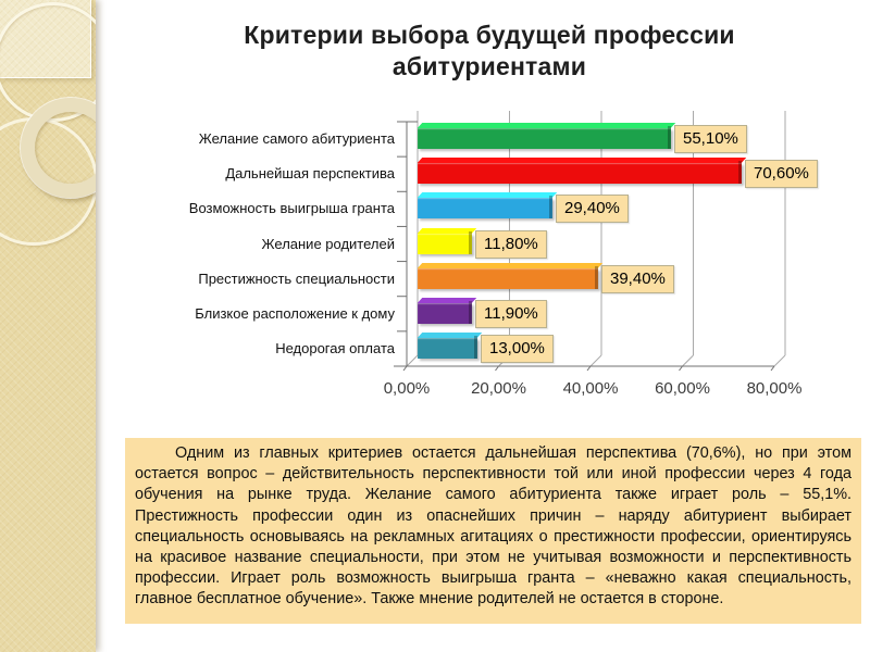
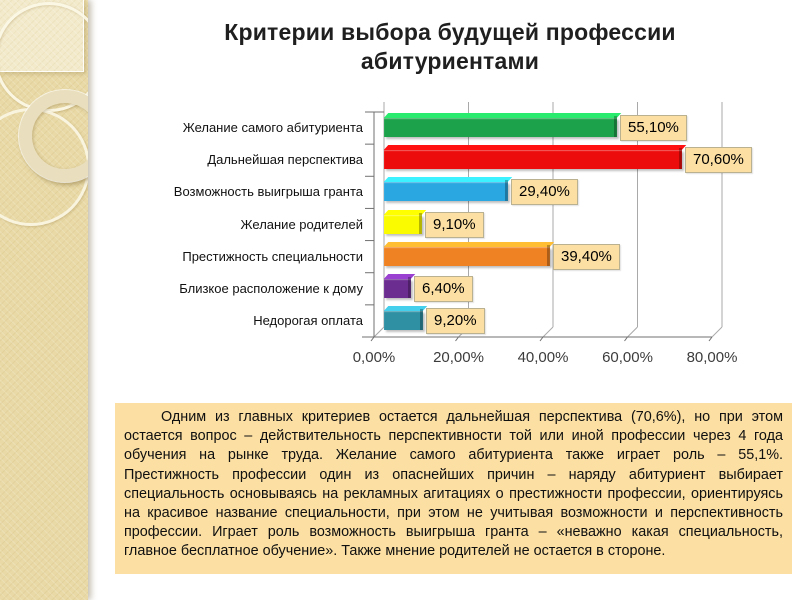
Желание родителей: 11,80% -> 9,10%
Близкое расположение к дому: 11,90% -> 6,40%
Недорогая оплата: 13,00% -> 9,20%
